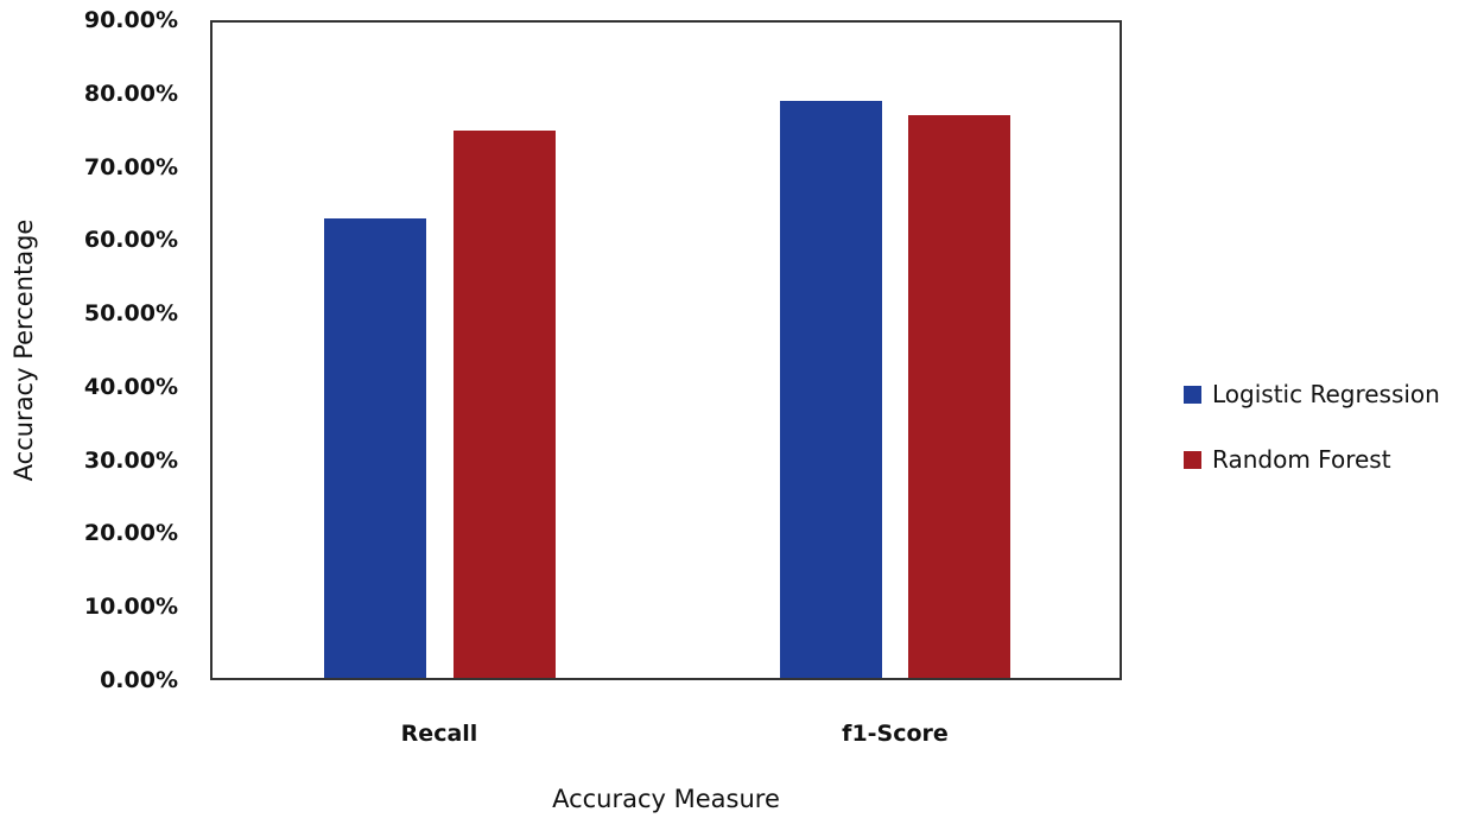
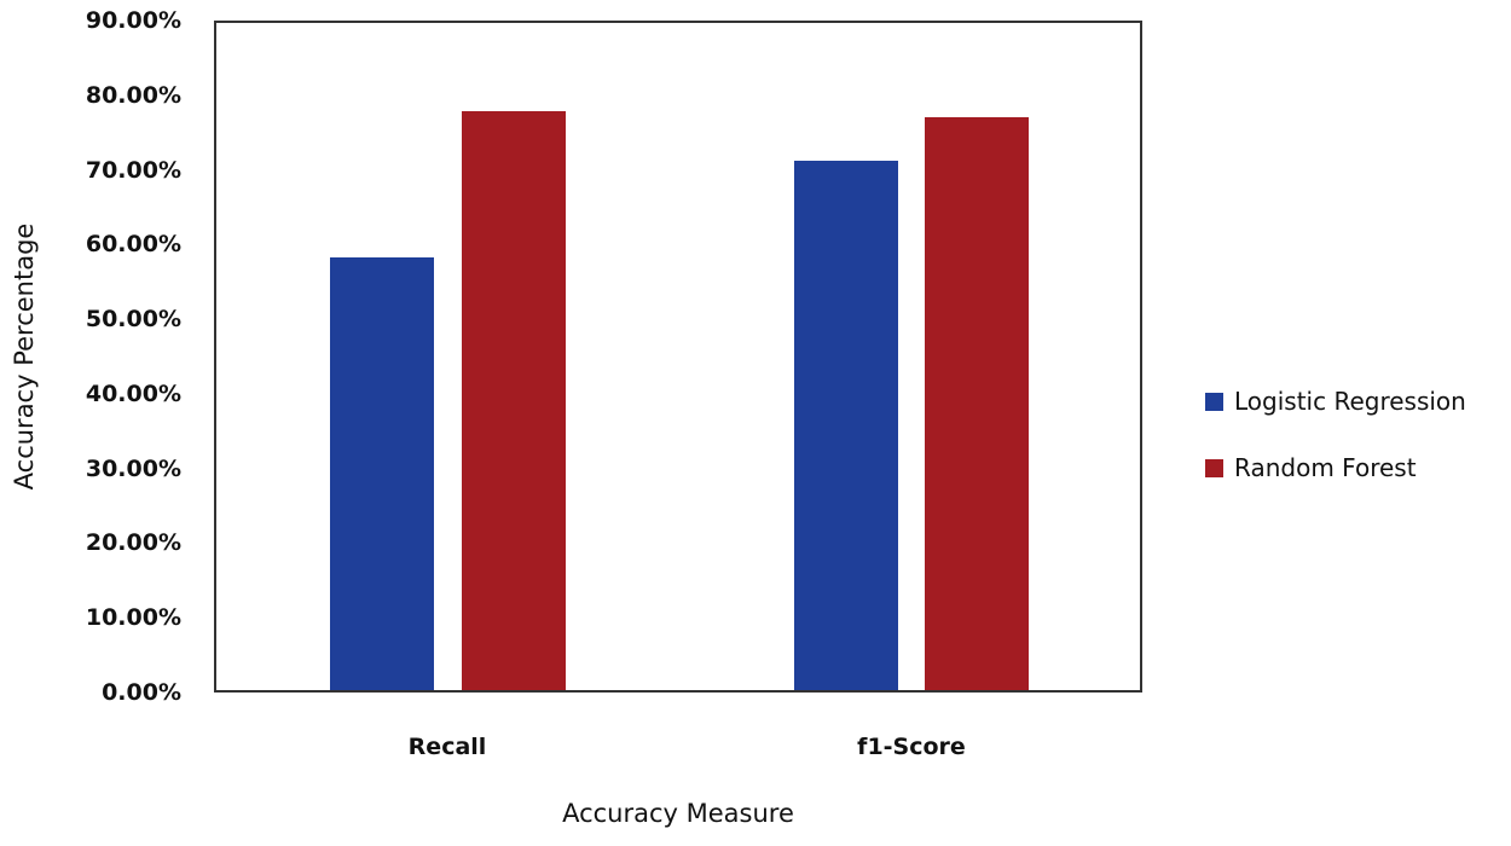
Logistic Regression/Recall: 63% -> 58%
Random Forest/Recall: 75% -> 78%
Logistic Regression/f1-Score: 79% -> 71%
